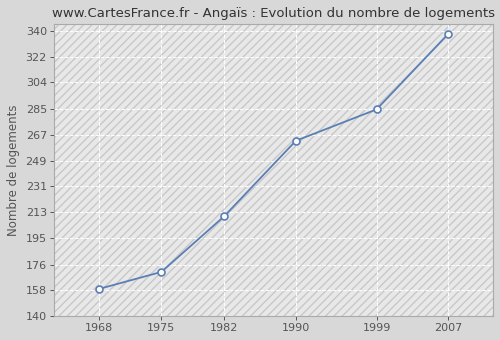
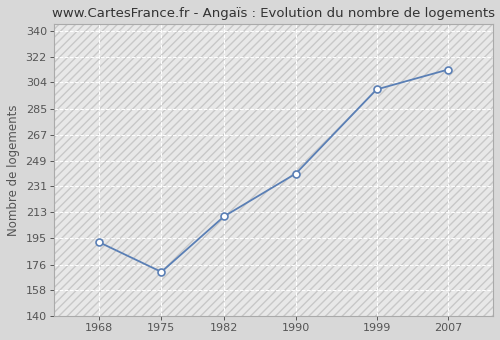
1968: 159 -> 192
1990: 263 -> 240
1999: 285 -> 299
2007: 338 -> 313
